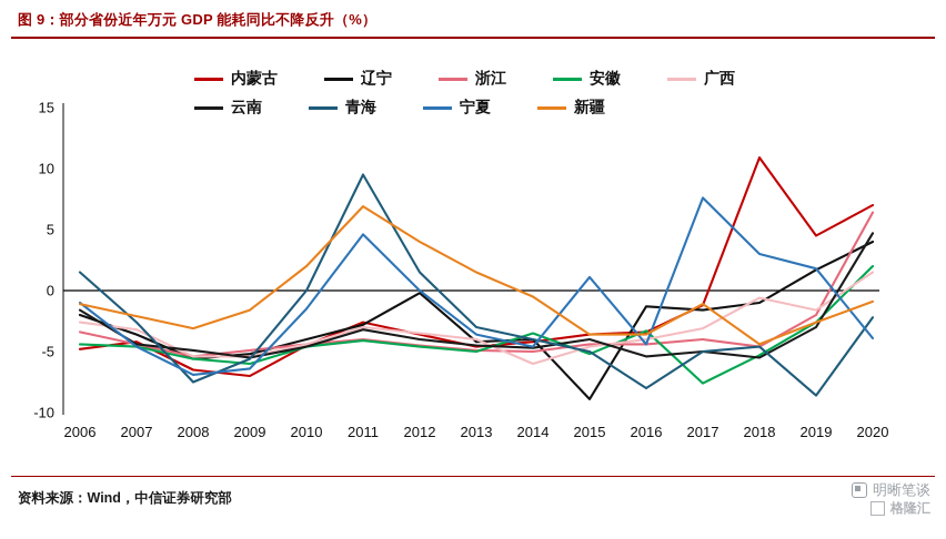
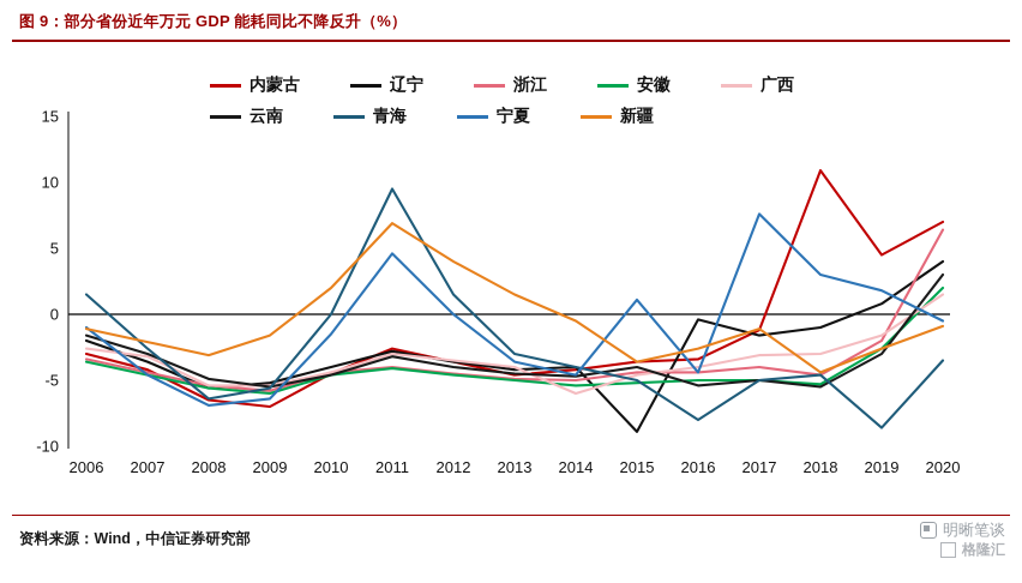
内蒙古/2006: -4.8 -> -3.0
安徽/2006: -4.4 -> -3.6
云南/2007: -4.4 -> -3.0
青海/2008: -7.5 -> -6.4
浙江/2009: -4.9 -> -5.8
辽宁/2012: -0.2 -> -3.6
安徽/2014: -3.5 -> -5.4
辽宁/2016: -1.3 -> -0.4
安徽/2016: -3.3 -> -5.0
新疆/2016: -3.6 -> -2.6
安徽/2017: -7.6 -> -5.0
广西/2018: -0.6 -> -3.0
辽宁/2019: 1.7 -> 0.8
云南/2020: 4.7 -> 3.0
青海/2020: -2.2 -> -3.5
宁夏/2020: -3.9 -> -0.5
